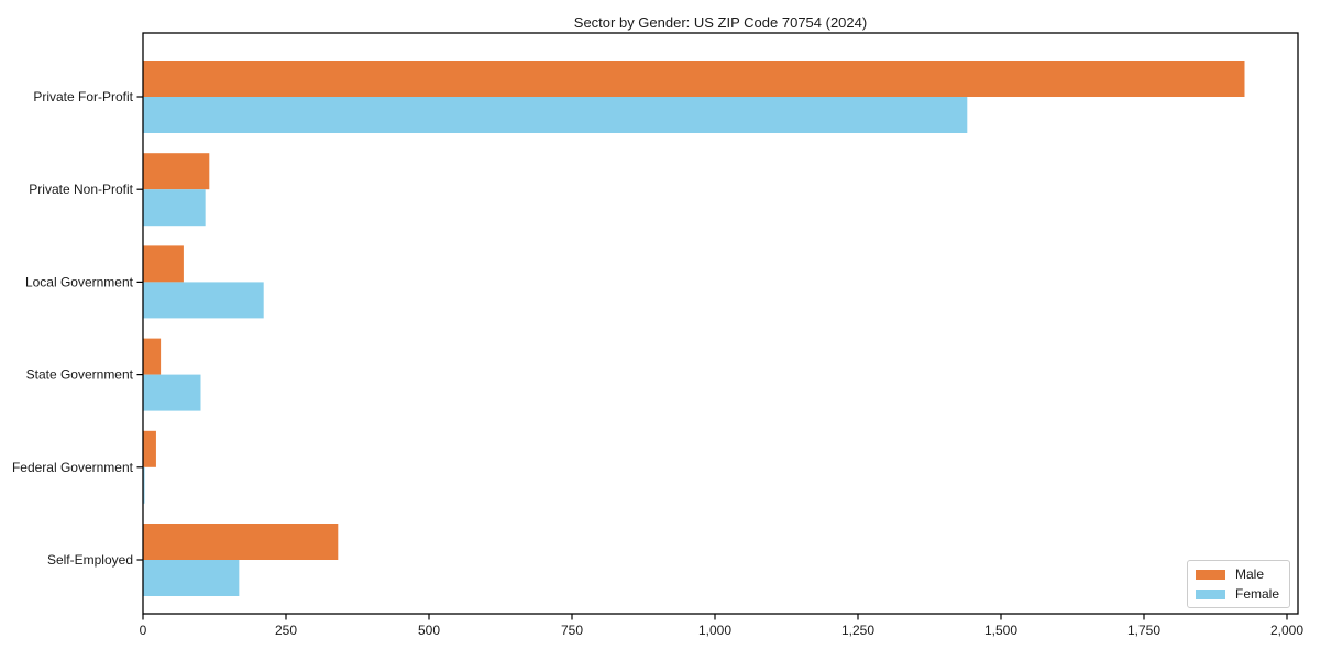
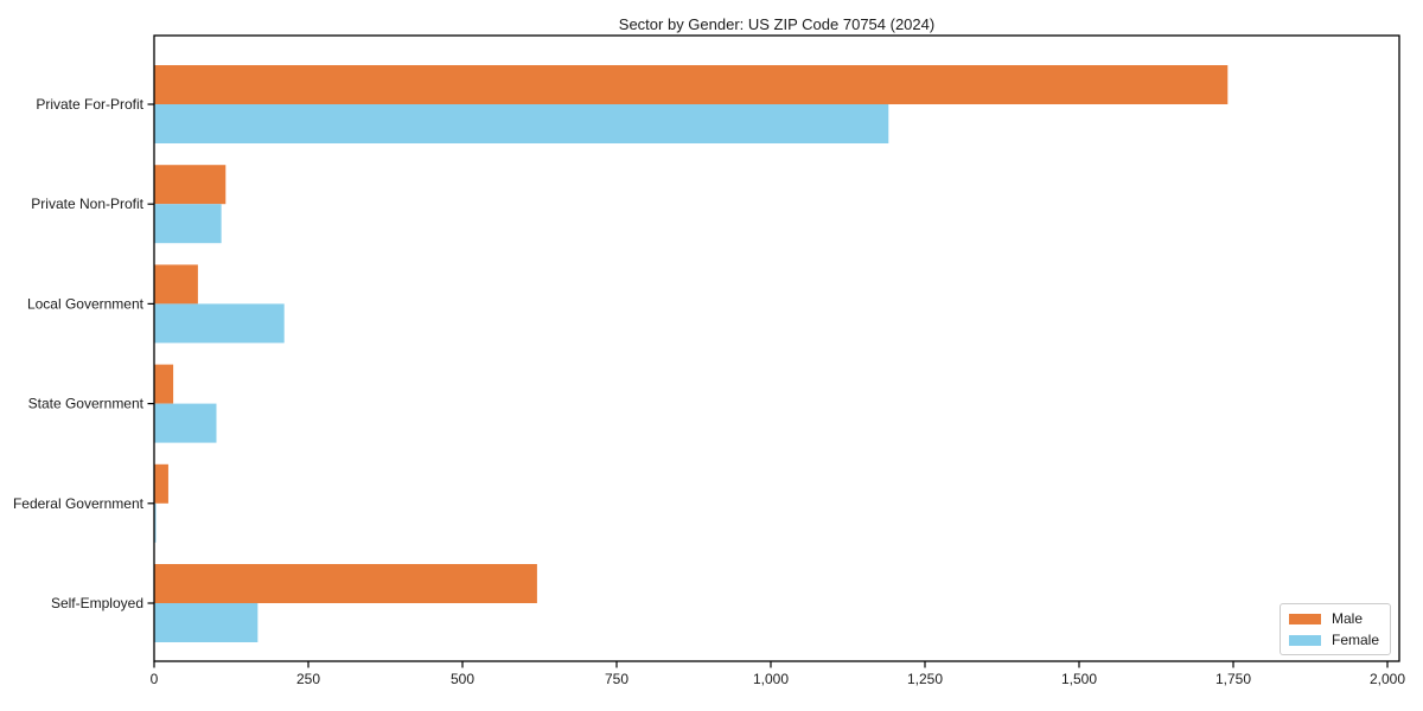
Male/Private For-Profit: 1920 -> 1740
Female/Private For-Profit: 1440 -> 1190
Male/Self-Employed: 340 -> 620
